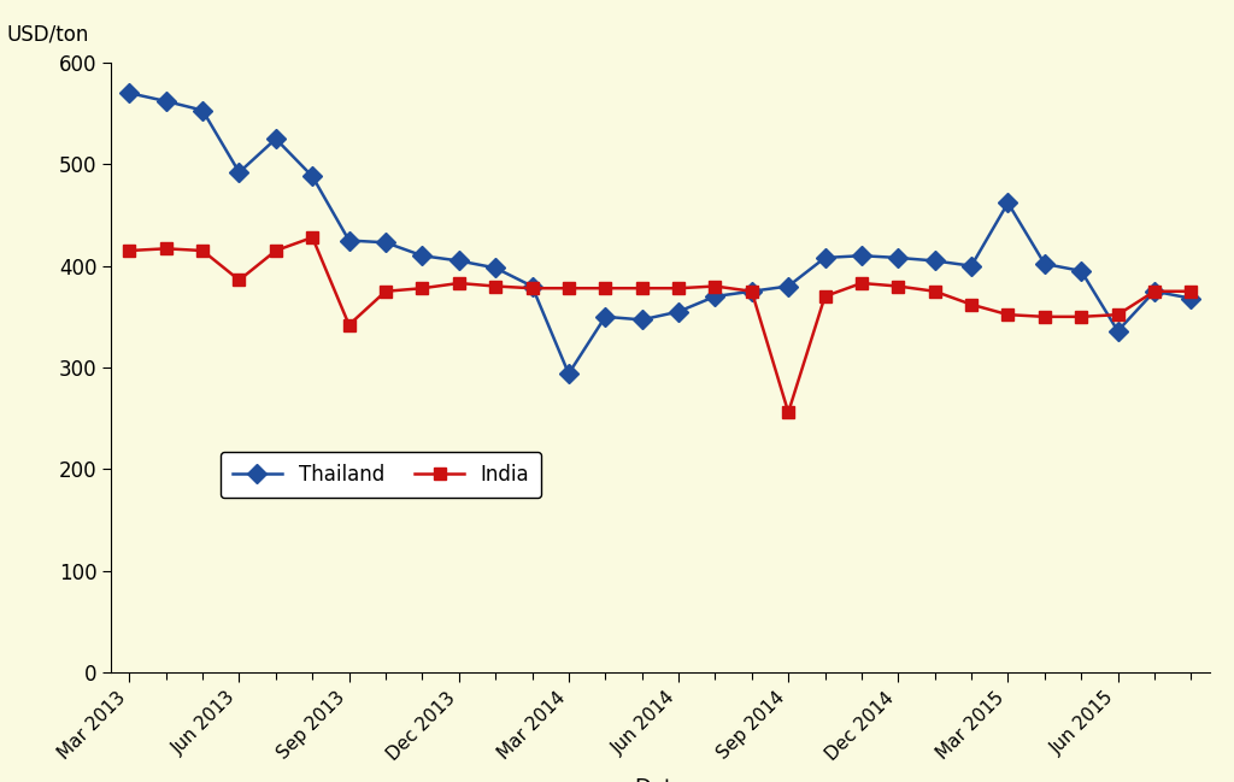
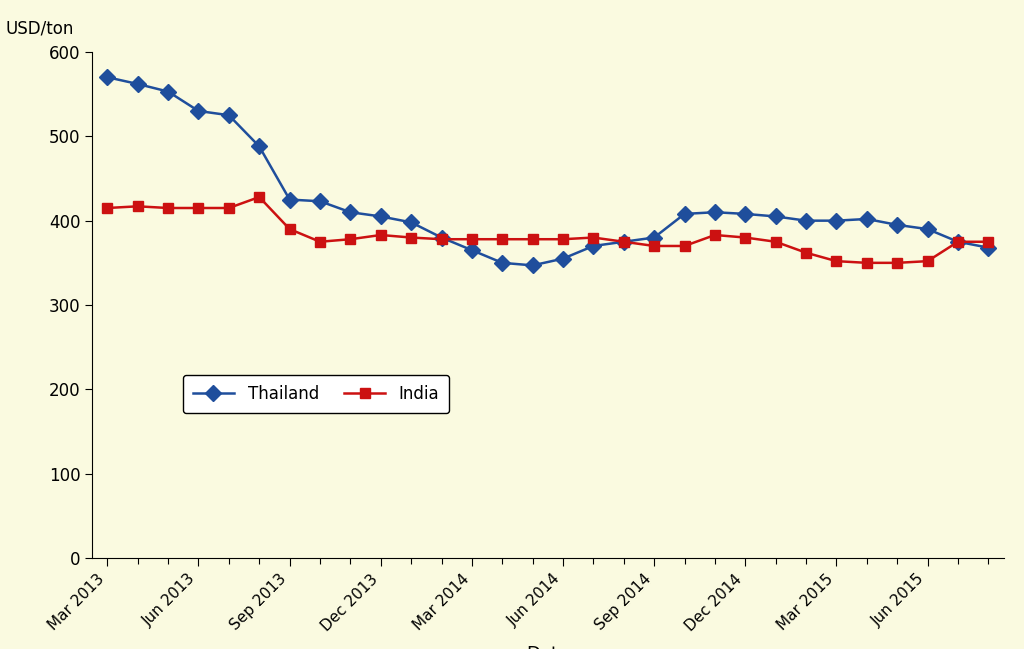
Thailand/Jun 2013: 492 -> 530
India/Jun 2013: 386 -> 415
India/Sep 2013: 342 -> 390
Thailand/Mar 2014: 294 -> 365
India/Sep 2014: 256 -> 370
Thailand/Mar 2015: 462 -> 400
Thailand/Jun 2015: 336 -> 390
